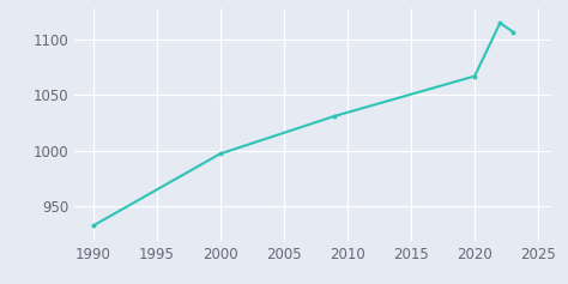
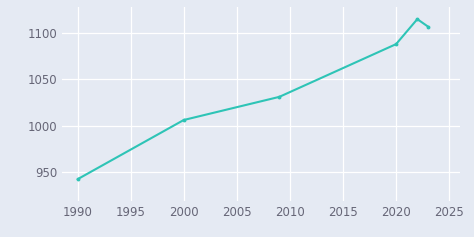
1990: 932 -> 942
2000: 997 -> 1006
2020: 1067 -> 1088
